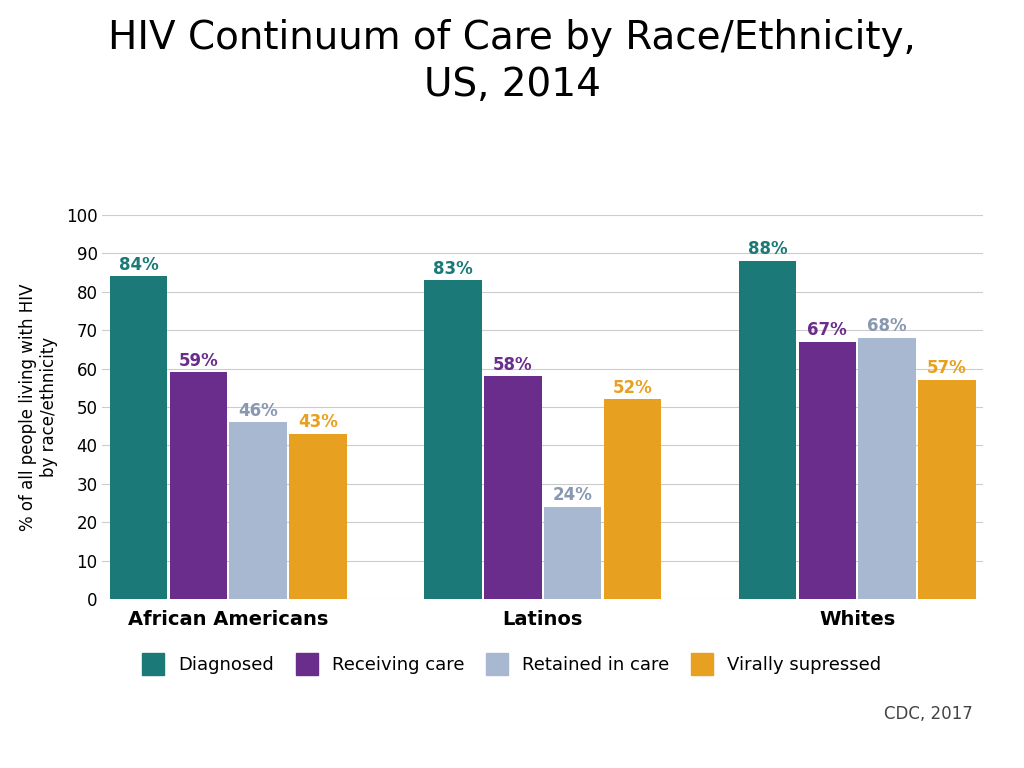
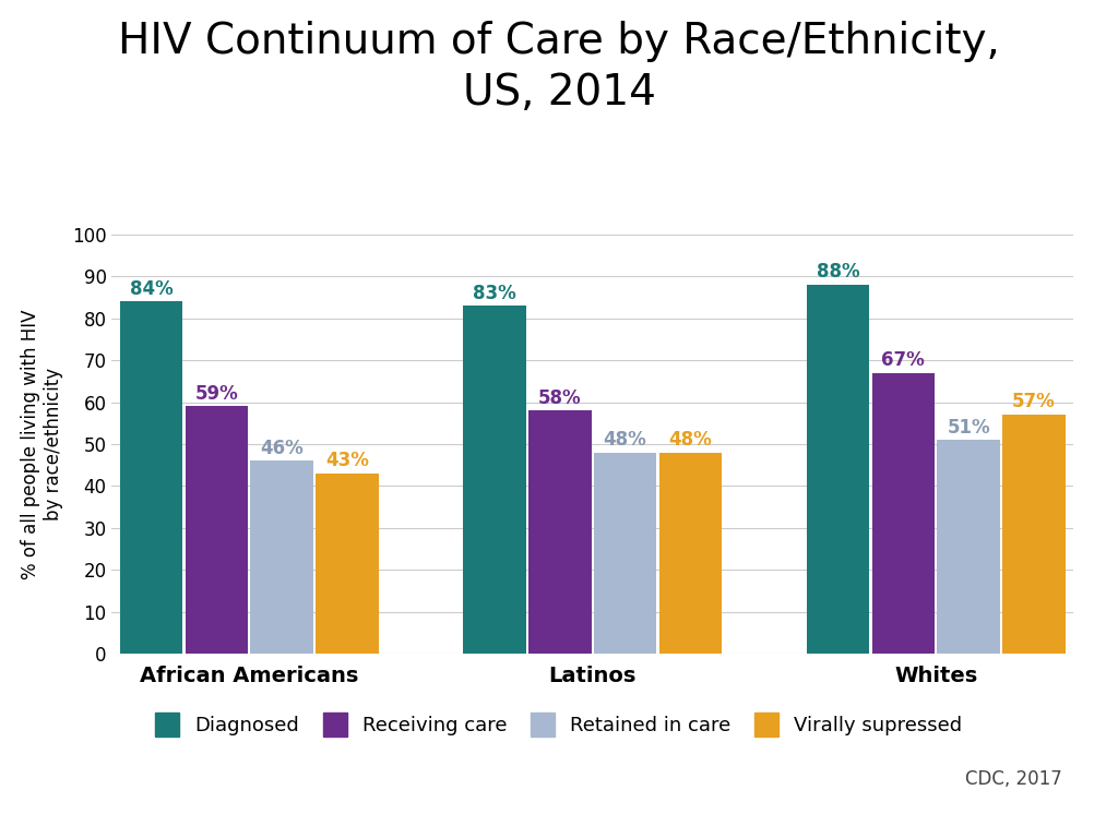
Retained in care/Latinos: 24% -> 48%
Virally supressed/Latinos: 52% -> 48%
Retained in care/Whites: 68% -> 51%
